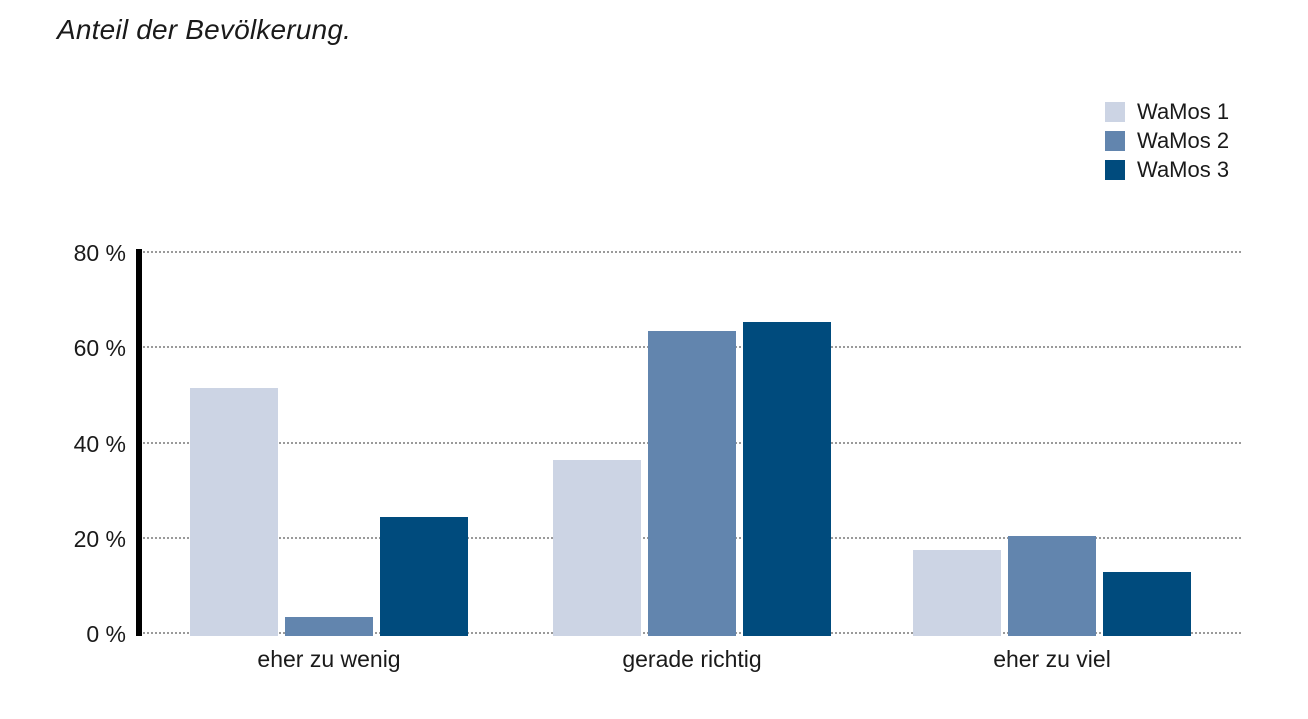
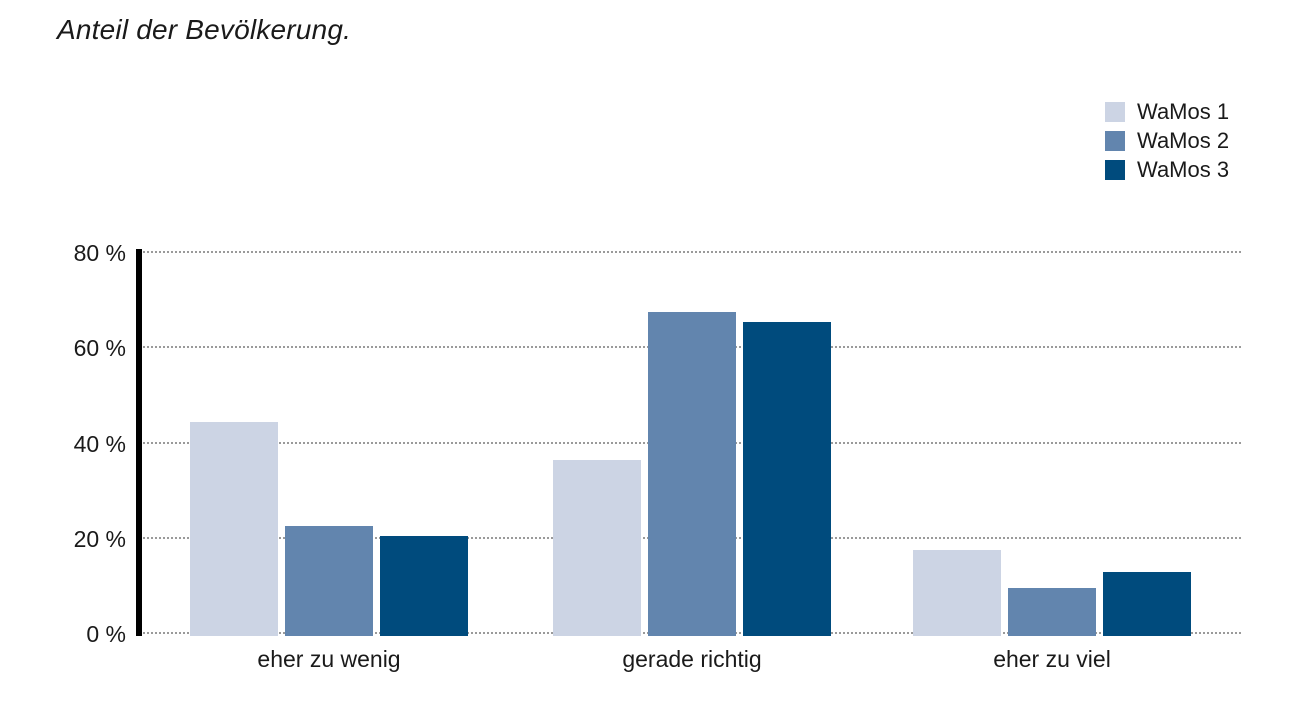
WaMos 1/eher zu wenig: 52% -> 45%
WaMos 2/eher zu wenig: 4% -> 23%
WaMos 3/eher zu wenig: 25% -> 21%
WaMos 2/gerade richtig: 64% -> 68%
WaMos 2/eher zu viel: 21% -> 10%
